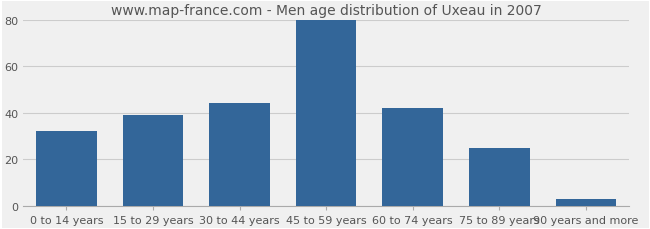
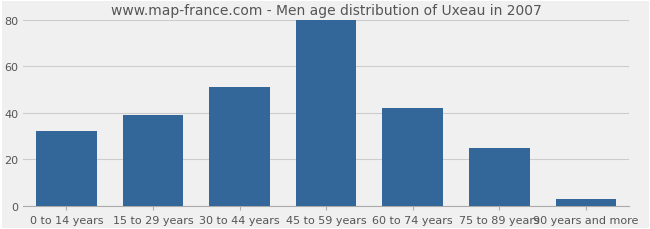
30 to 44 years: 44 -> 51
